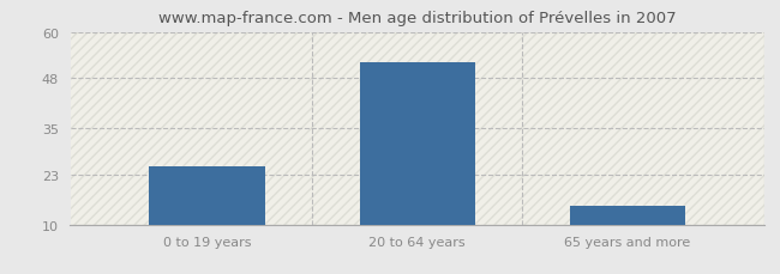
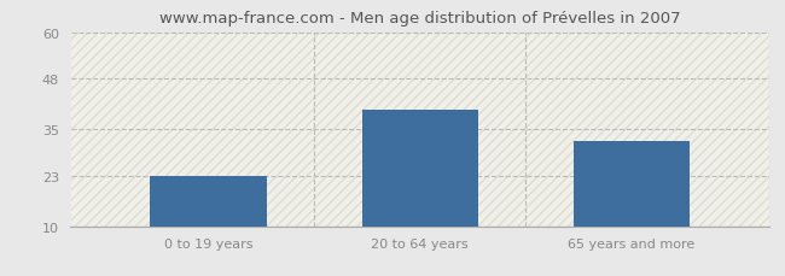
0 to 19 years: 25 -> 23
20 to 64 years: 52 -> 40
65 years and more: 15 -> 32
